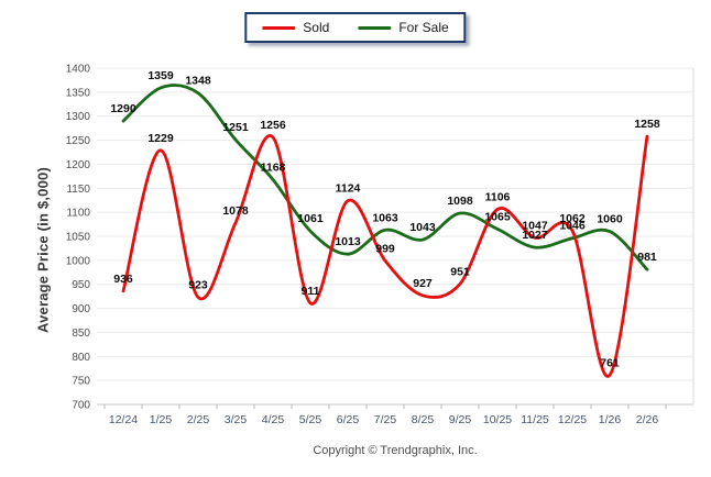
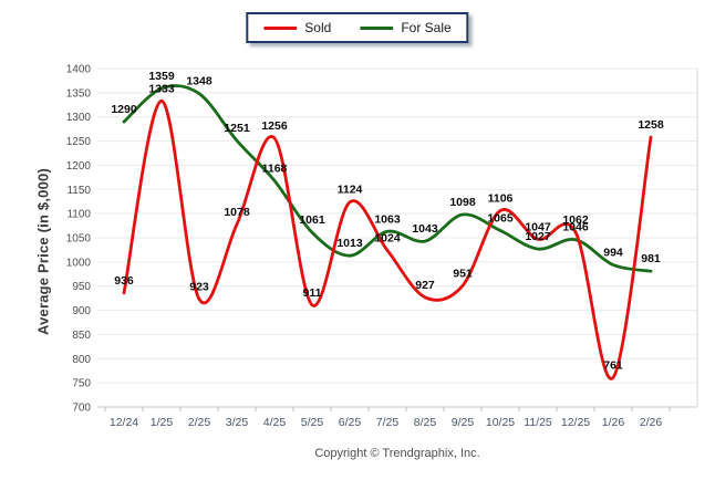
Sold/1/25: 1229 -> 1333
Sold/7/25: 999 -> 1024
For Sale/1/26: 1060 -> 994
